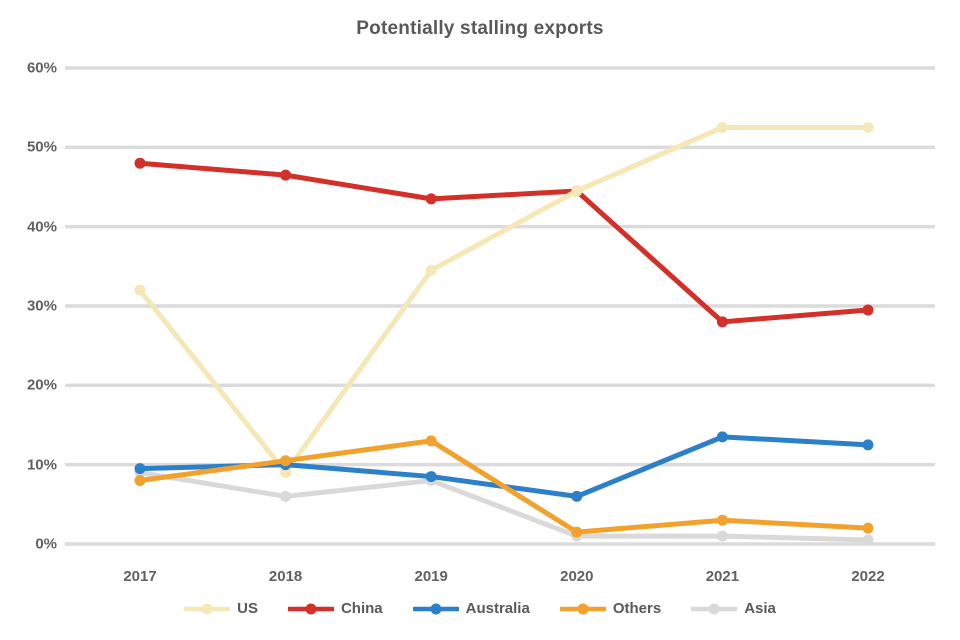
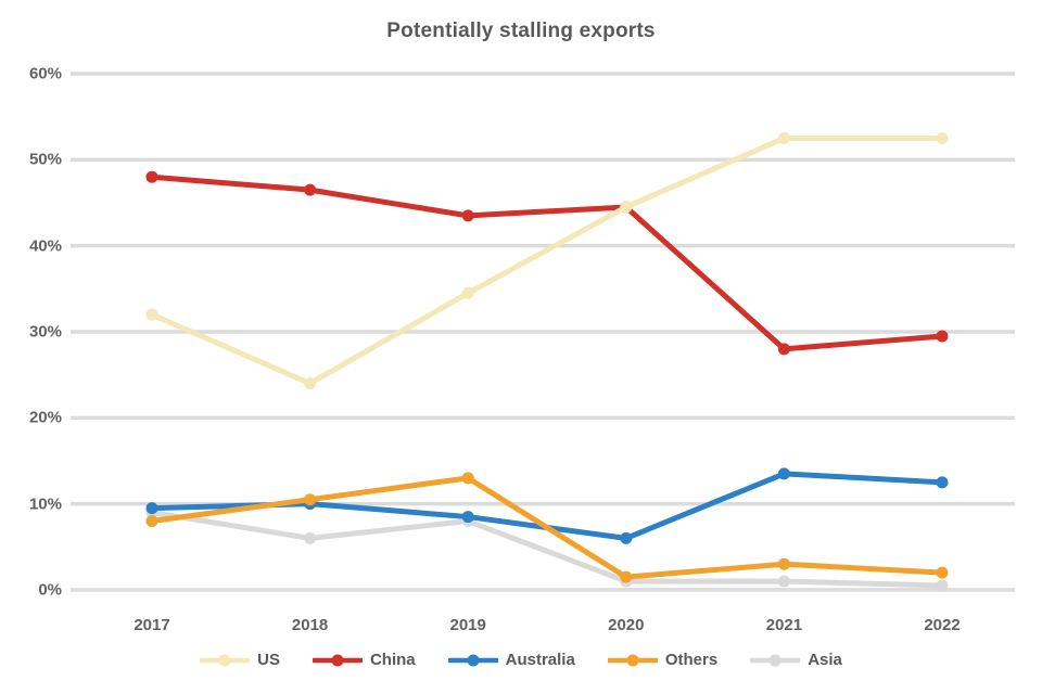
US/2018: 9% -> 24%
